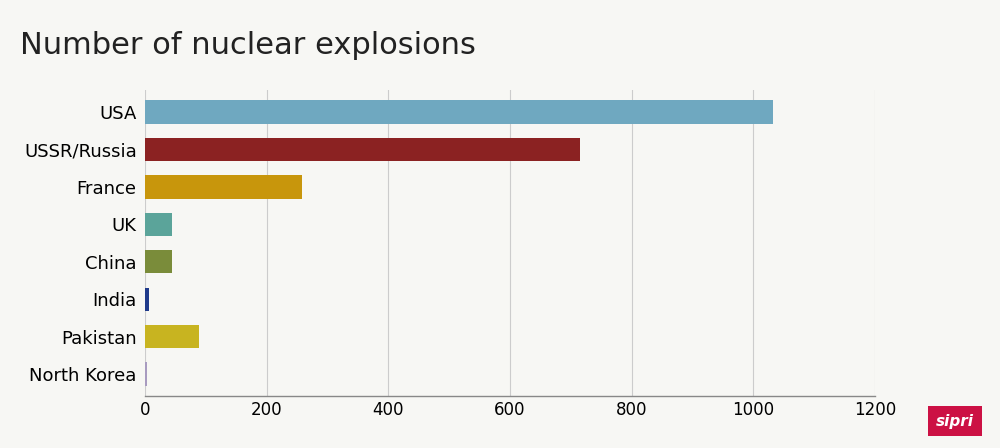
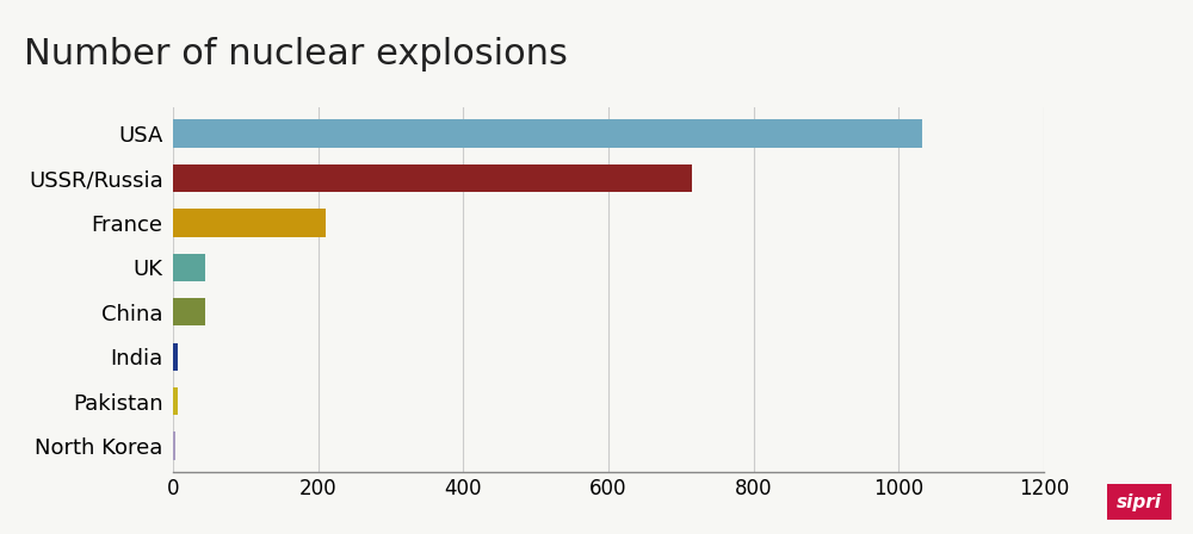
France: 258 -> 210
Pakistan: 88 -> 6
